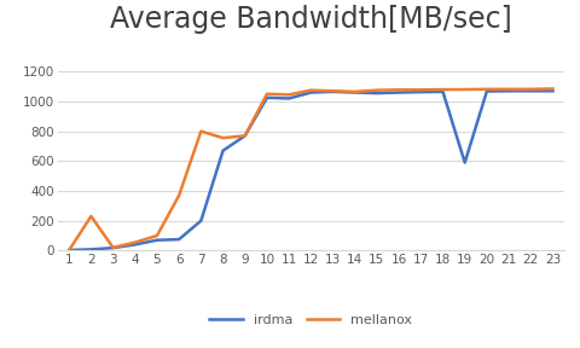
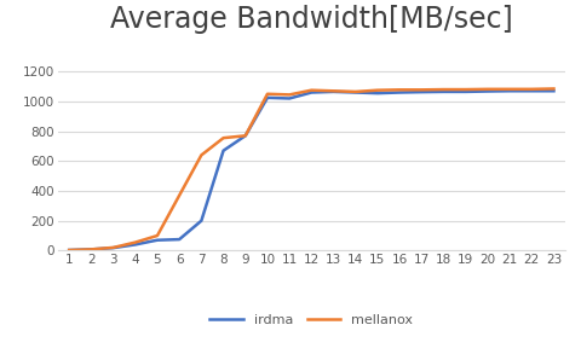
mellanox/2: 230 -> 10
mellanox/7: 800 -> 640
irdma/19: 590 -> 1060
